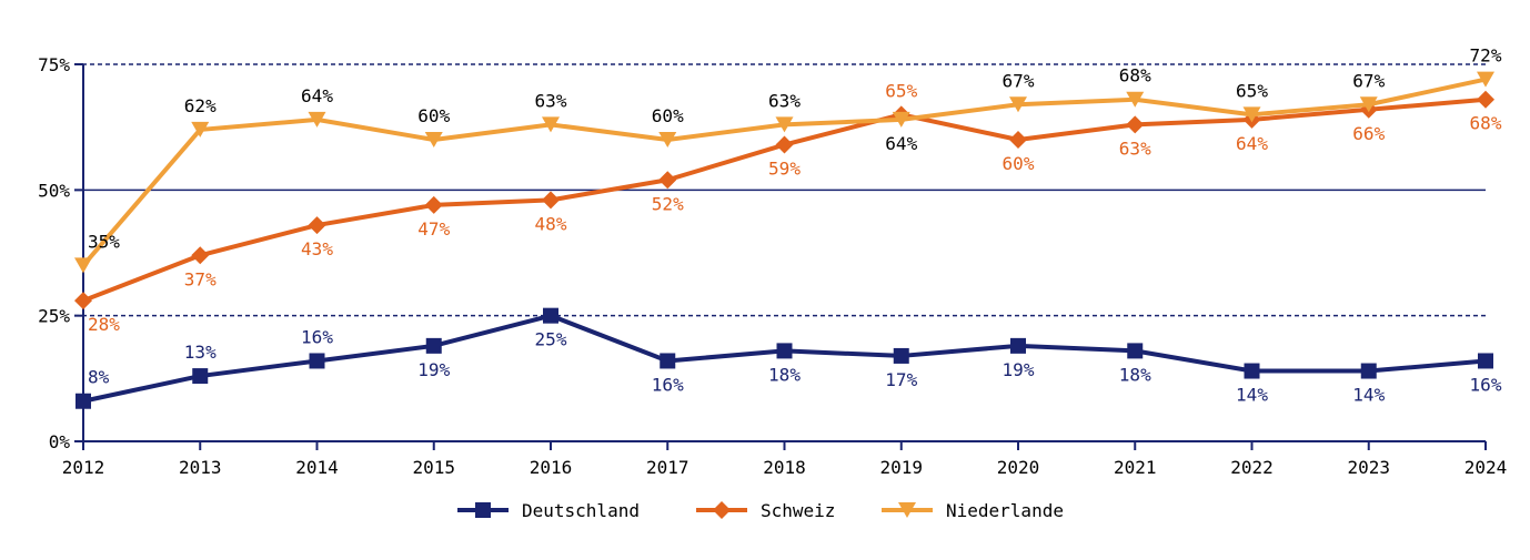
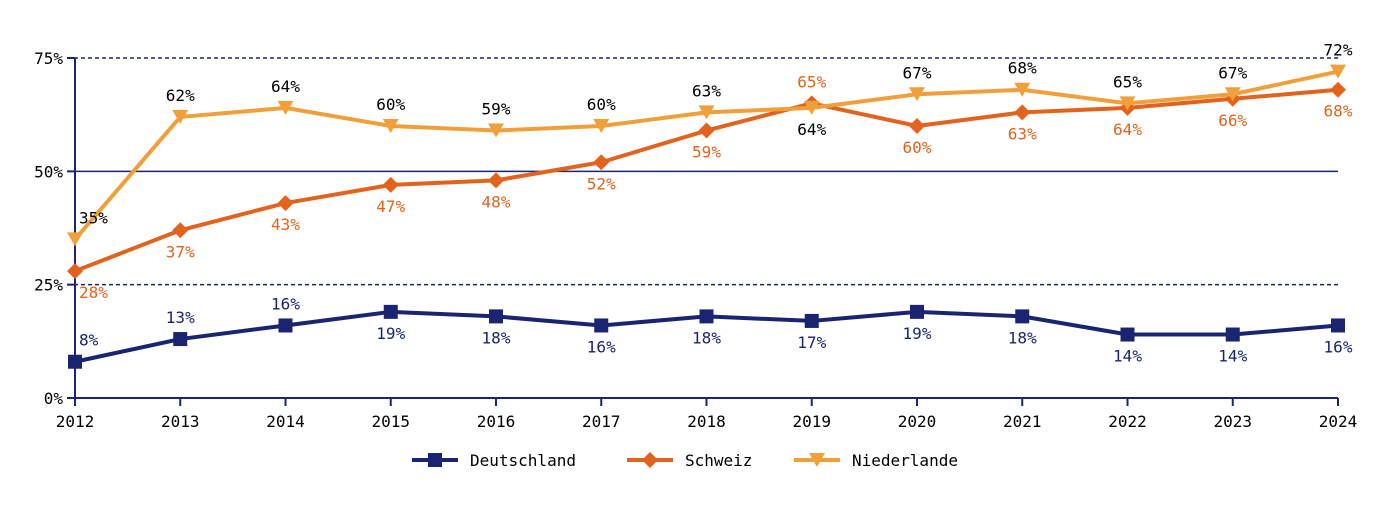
Deutschland/2016: 25% -> 18%
Niederlande/2016: 63% -> 59%
